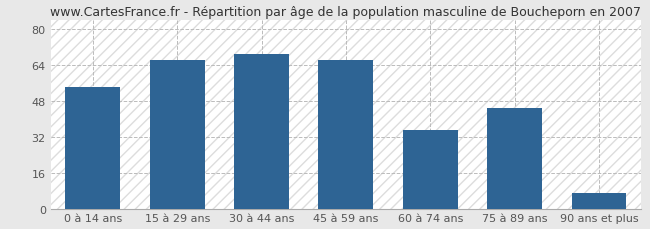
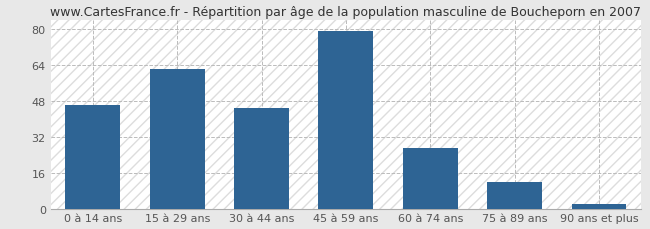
0 à 14 ans: 54 -> 46
15 à 29 ans: 66 -> 62
30 à 44 ans: 69 -> 45
45 à 59 ans: 66 -> 79
60 à 74 ans: 35 -> 27
75 à 89 ans: 45 -> 12
90 ans et plus: 7 -> 2
